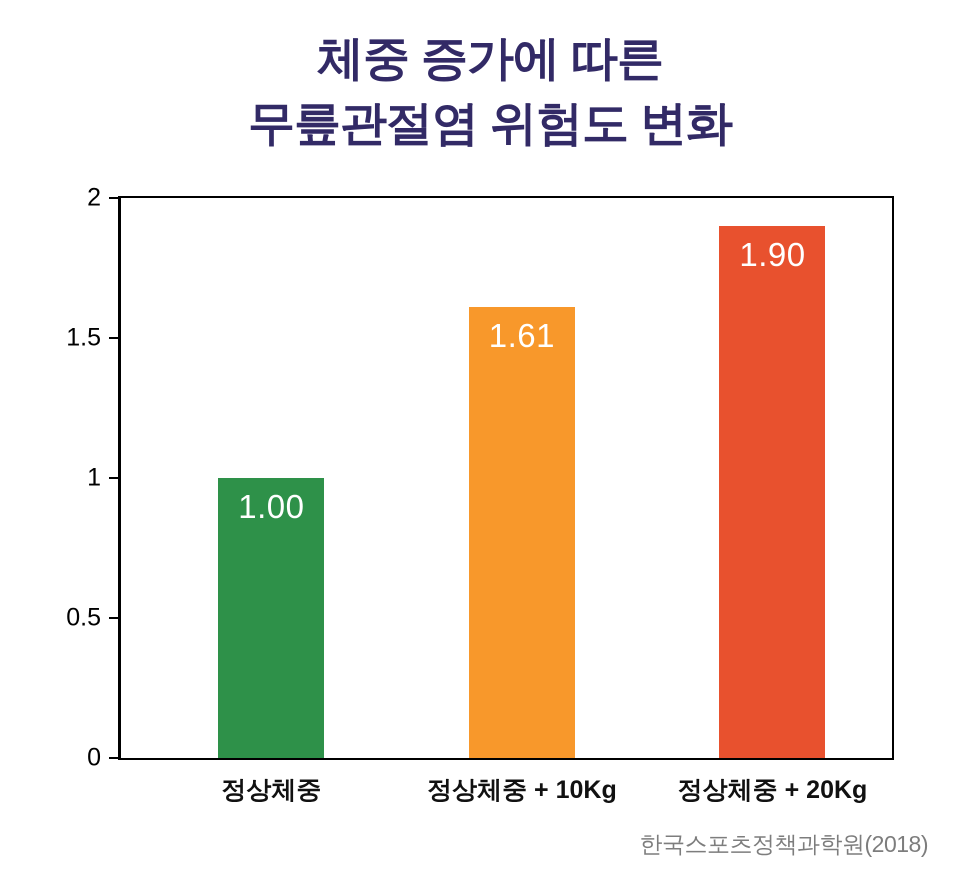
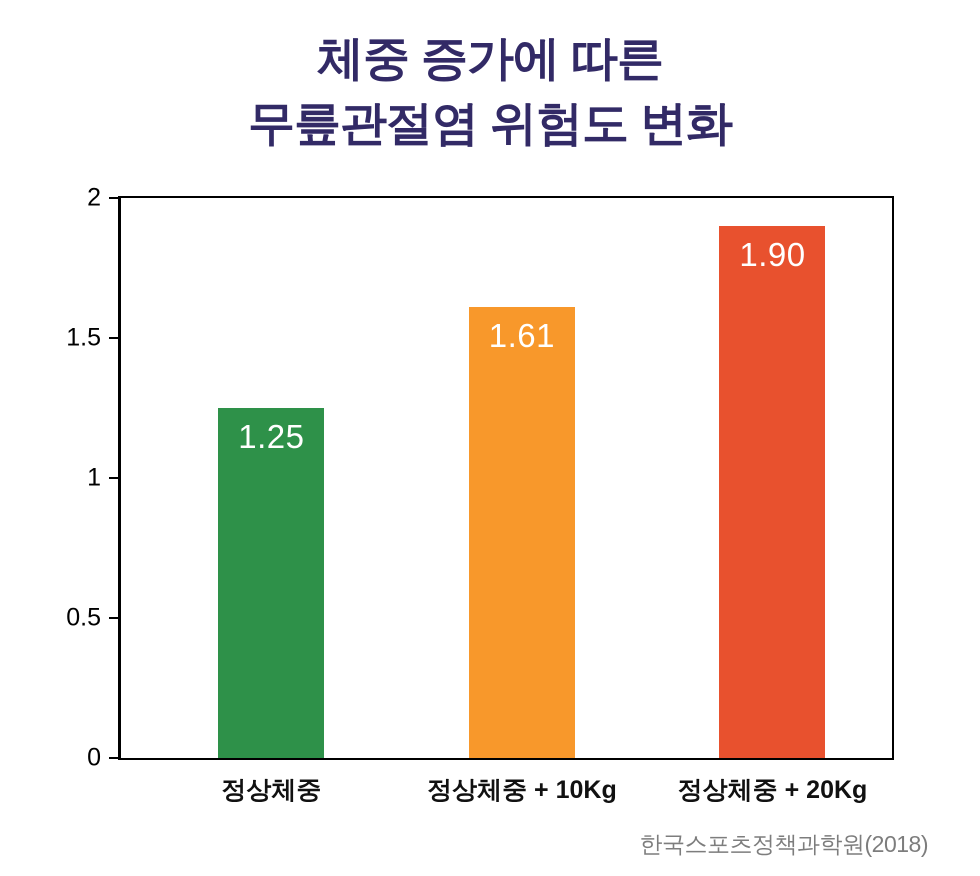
정상체중: 1.00 -> 1.25
